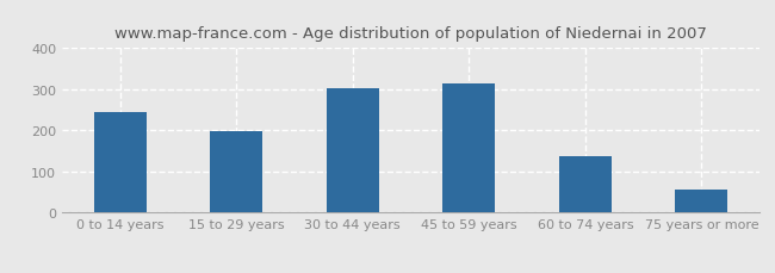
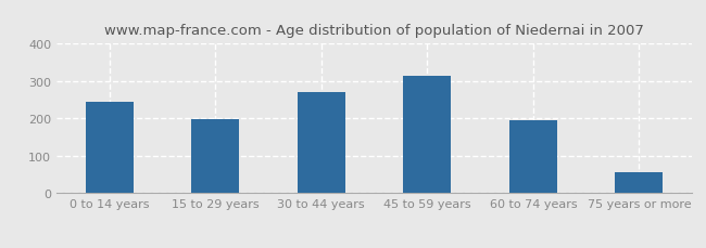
30 to 44 years: 304 -> 270
60 to 74 years: 137 -> 195
